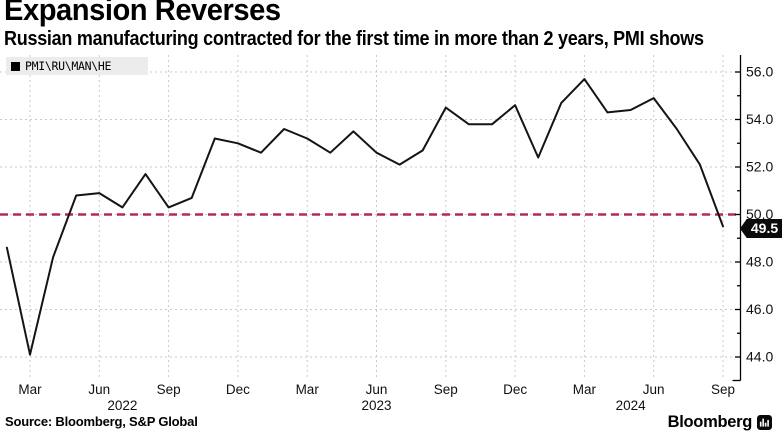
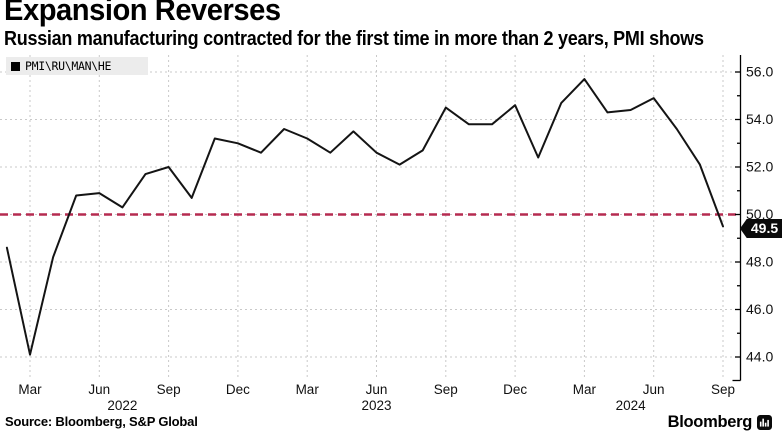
Sep 2022: 50.3 -> 52.0
